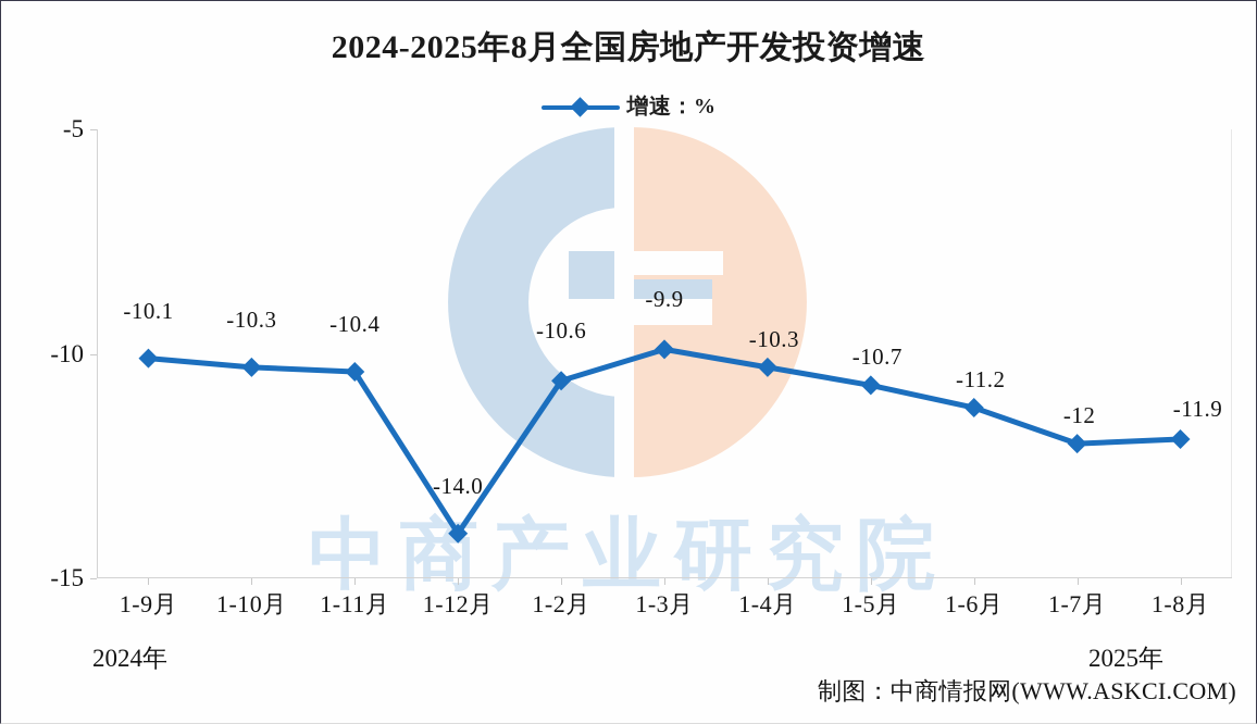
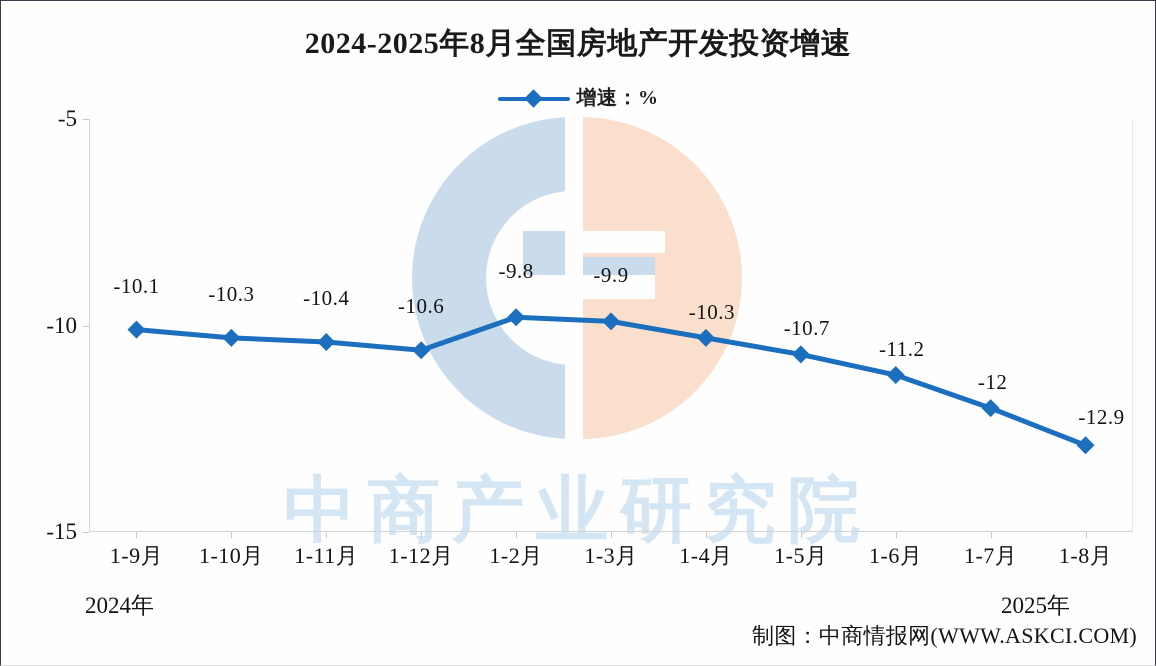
1-12月: -14.0 -> -10.6
1-2月: -10.6 -> -9.8
1-8月: -11.9 -> -12.9
